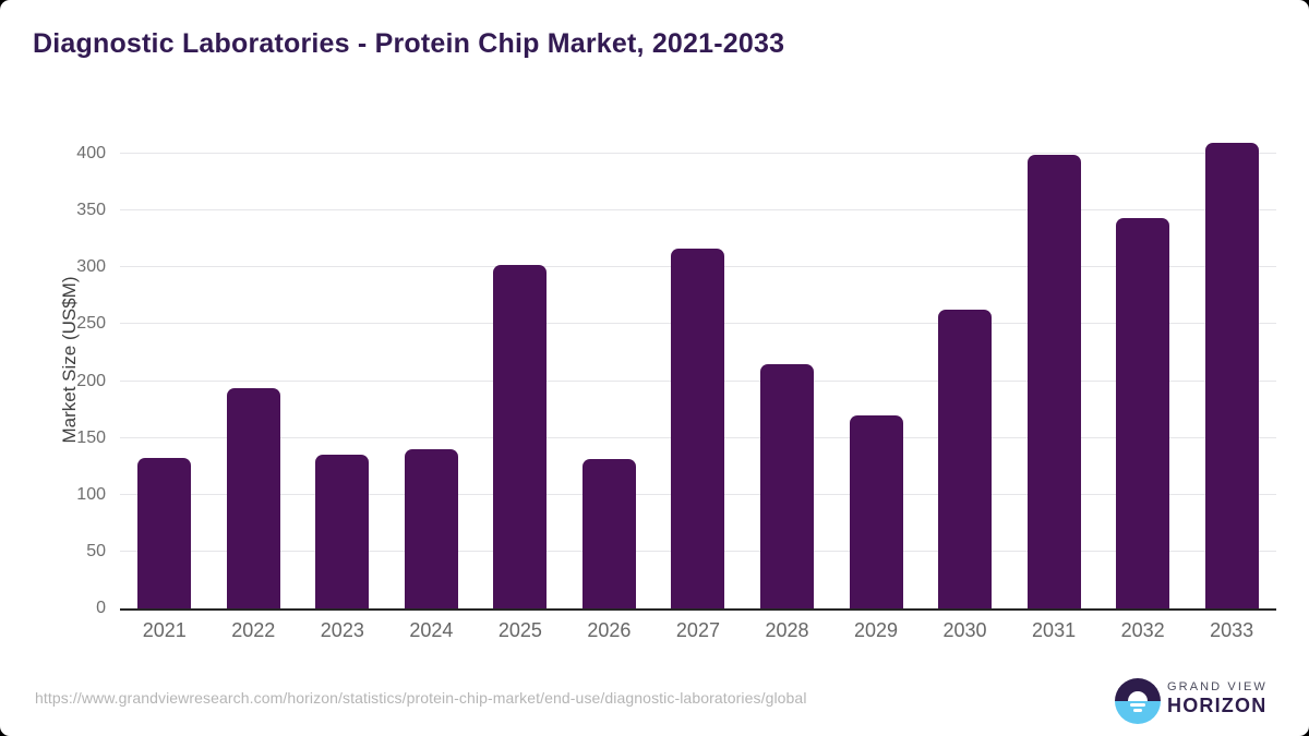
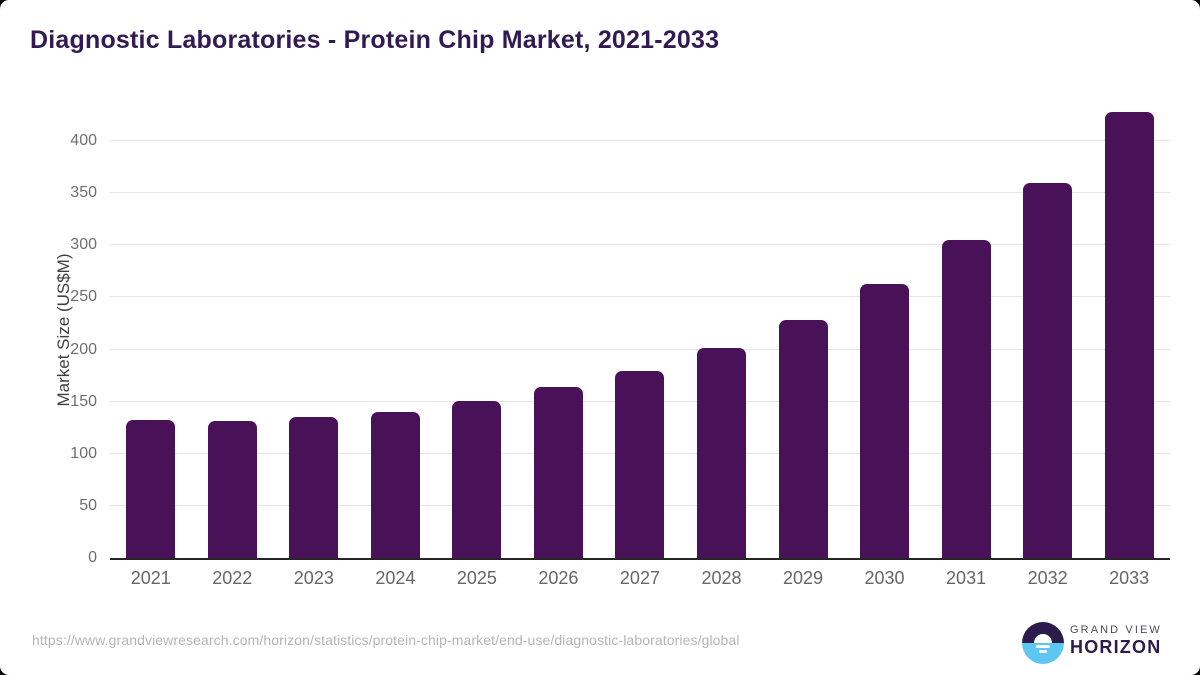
2022: 194 -> 131
2025: 302 -> 151
2026: 131 -> 164
2027: 317 -> 179
2028: 215 -> 201
2029: 170 -> 228
2031: 399 -> 305
2032: 343 -> 360
2033: 410 -> 428
